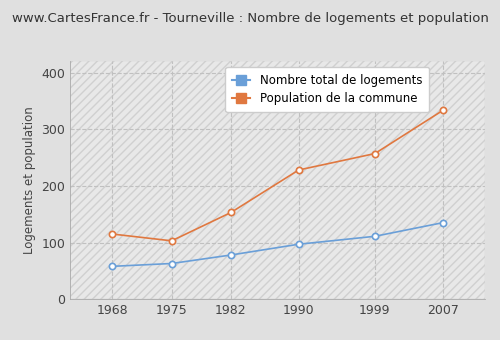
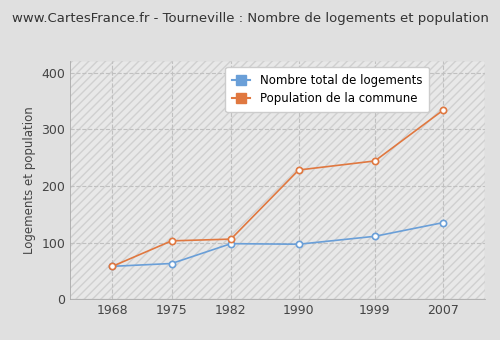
Population de la commune/1968: 115 -> 58
Nombre total de logements/1982: 78 -> 98
Population de la commune/1982: 153 -> 106
Population de la commune/1999: 257 -> 244
